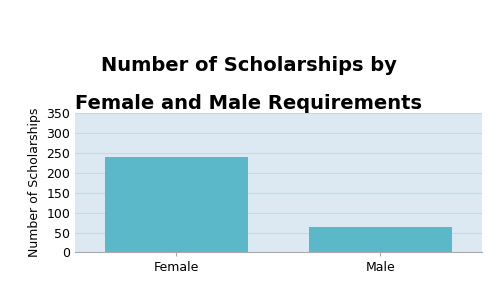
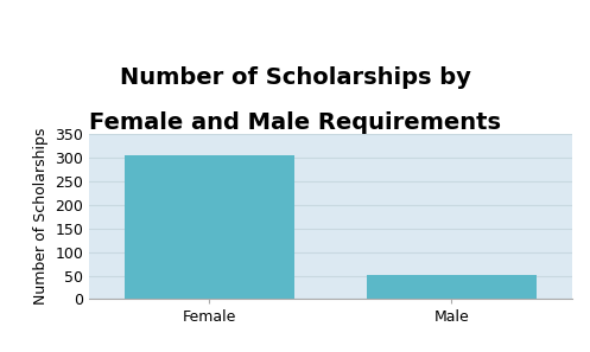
Female: 240 -> 305
Male: 65 -> 52
